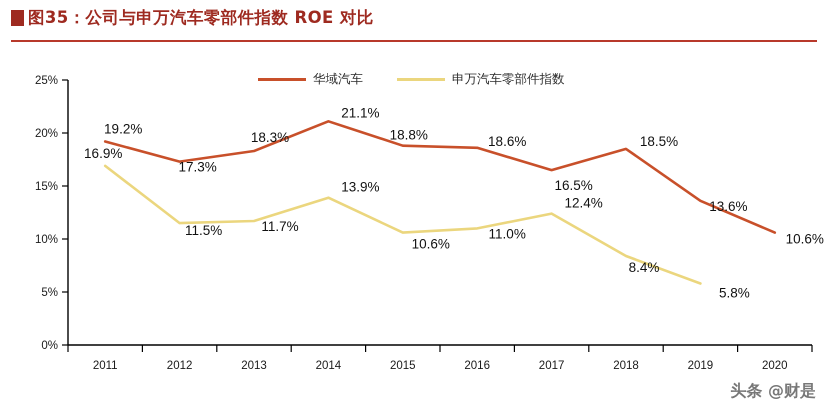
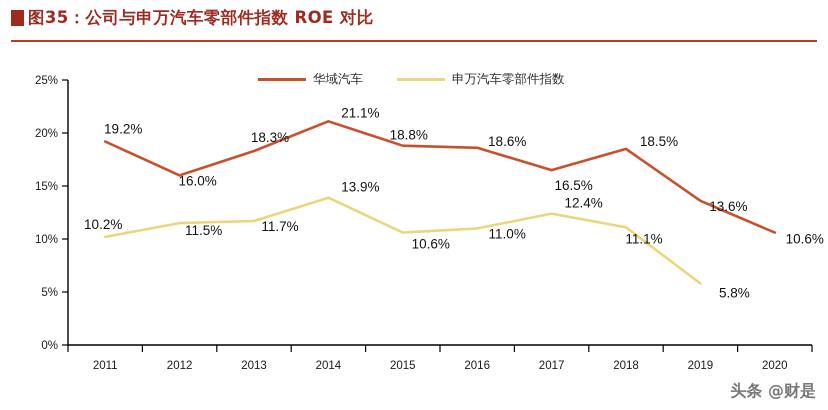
申万汽车零部件指数/2011: 16.9% -> 10.2%
华域汽车/2012: 17.3% -> 16.0%
申万汽车零部件指数/2018: 8.4% -> 11.1%
